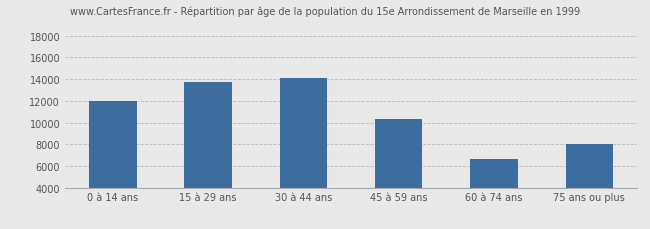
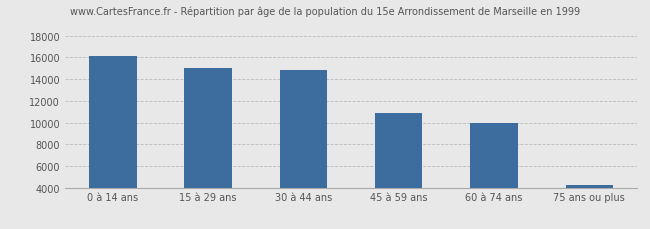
0 à 14 ans: 12000 -> 16100
15 à 29 ans: 13700 -> 15000
30 à 44 ans: 14100 -> 14800
45 à 59 ans: 10300 -> 10900
60 à 74 ans: 6600 -> 10000
75 ans ou plus: 8000 -> 4200
